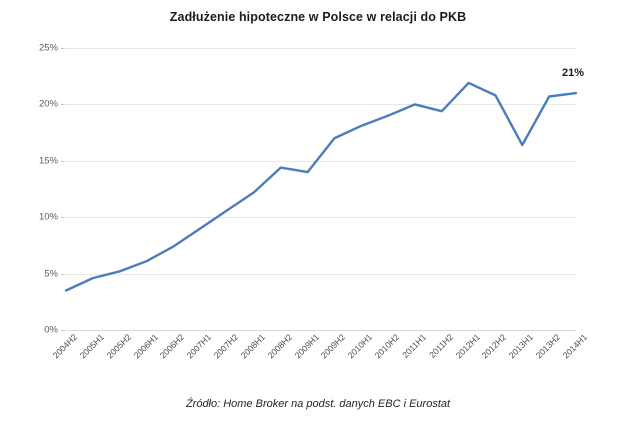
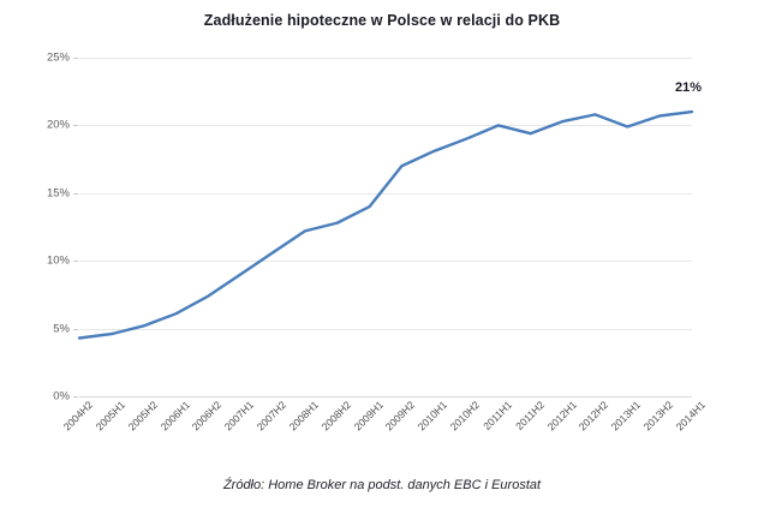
2004H2: 3.5% -> 4.3%
2008H2: 14.4% -> 12.8%
2012H1: 21.9% -> 20.3%
2013H1: 16.4% -> 19.9%
